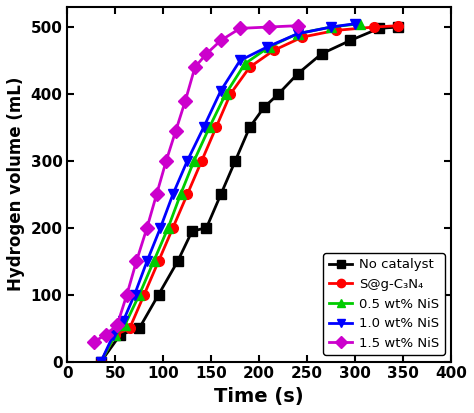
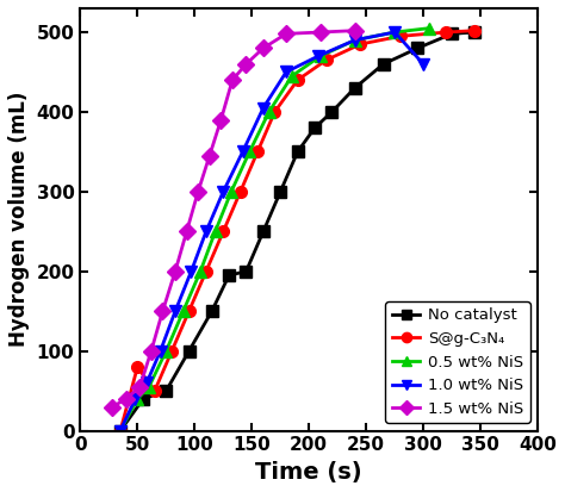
S@g-C₃N₄/50: 40 -> 80
1.0 wt% NiS/300: 505 -> 460
